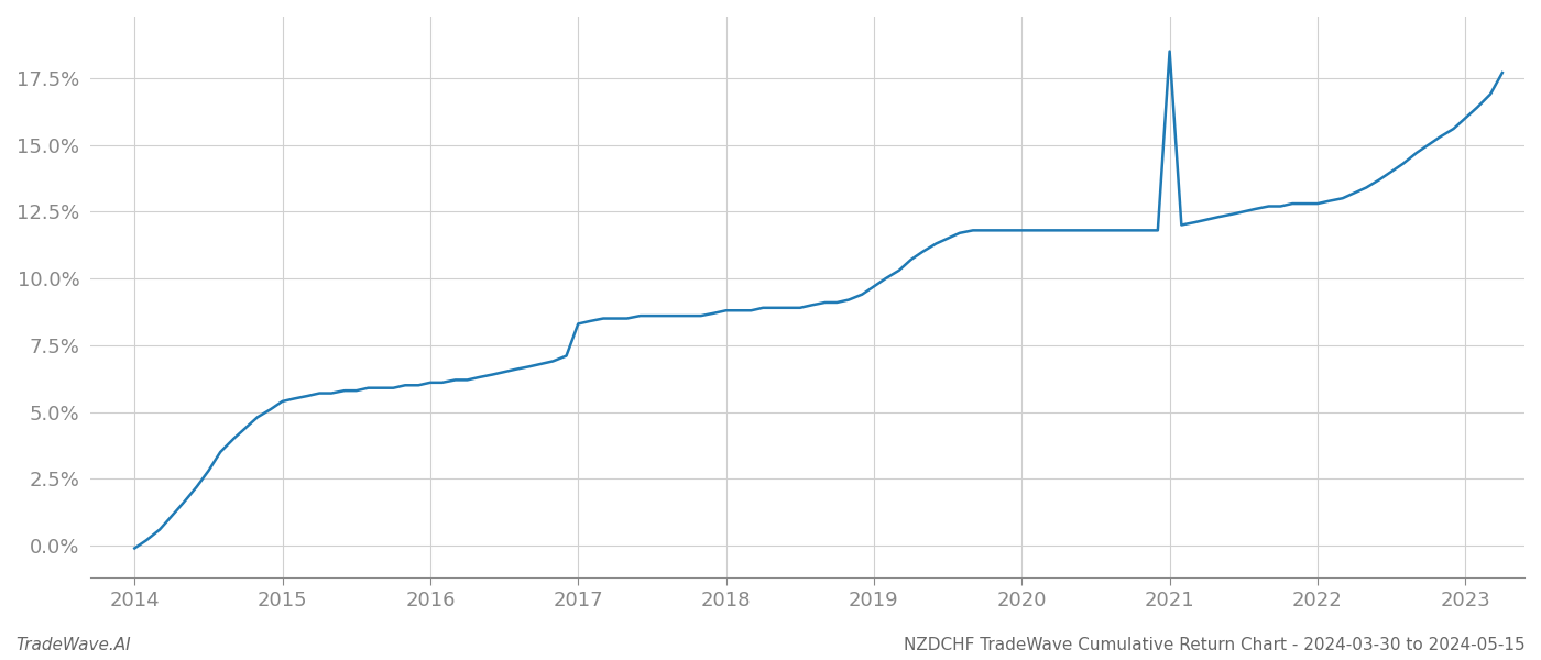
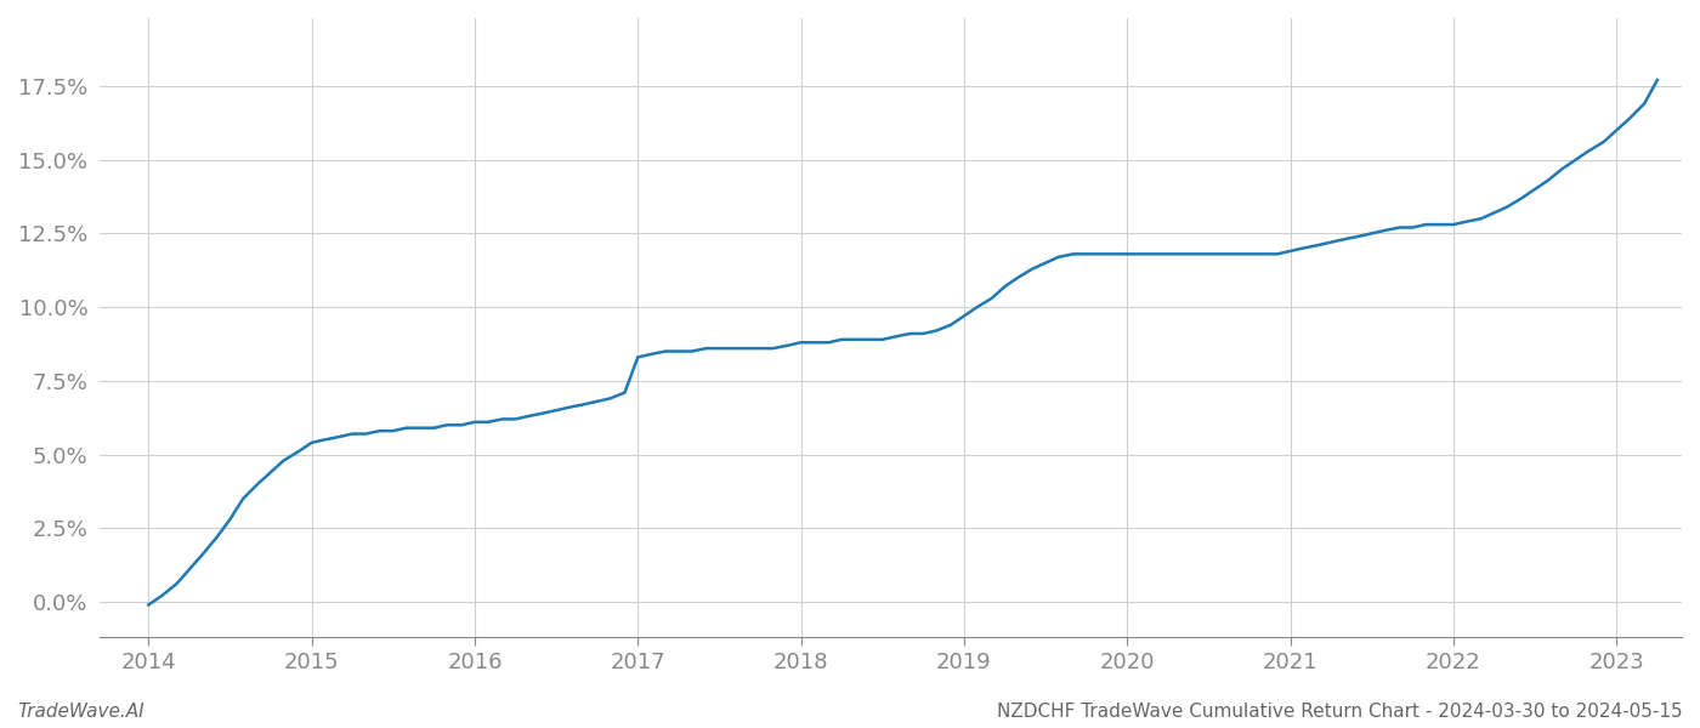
2021: 18.5% -> 11.9%
